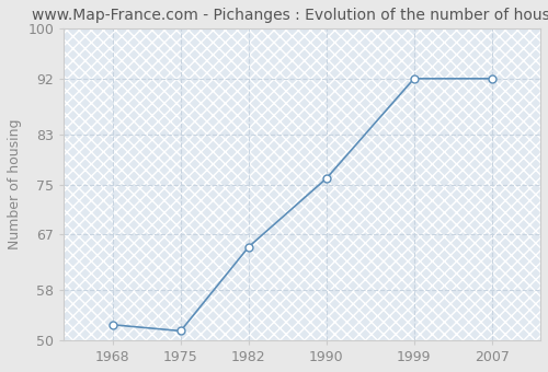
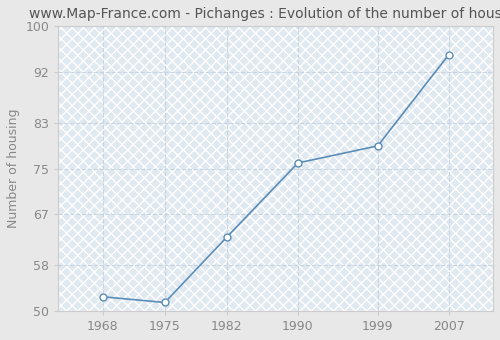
1982: 65.0 -> 63.0
1999: 92.0 -> 79.0
2007: 92.0 -> 95.0
